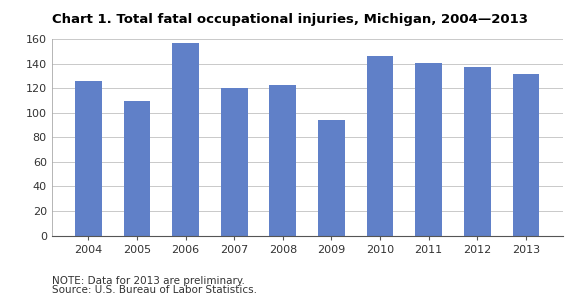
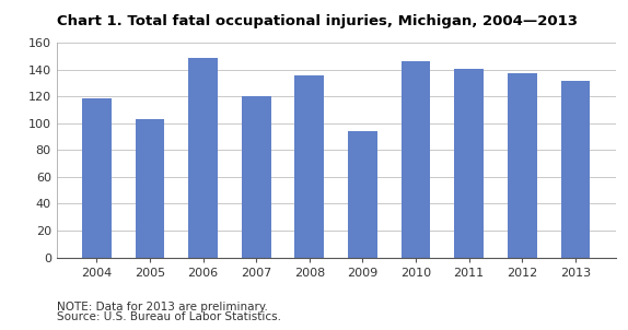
2004: 126 -> 119
2005: 110 -> 103
2006: 157 -> 149
2008: 123 -> 136
